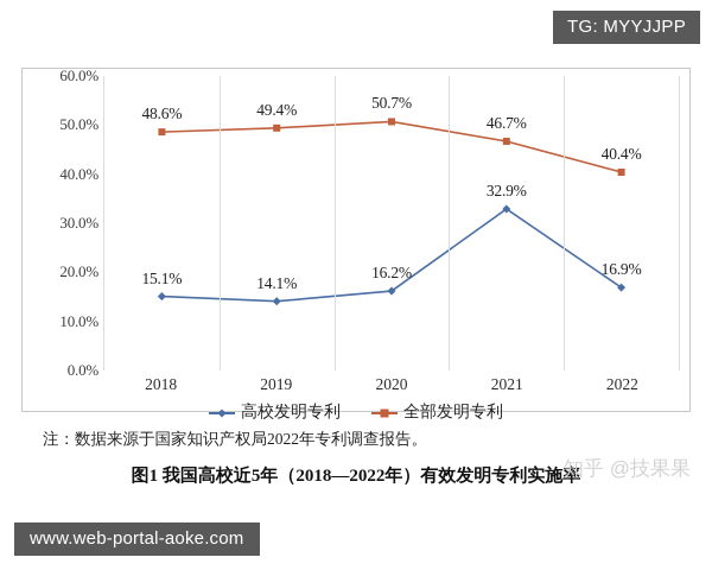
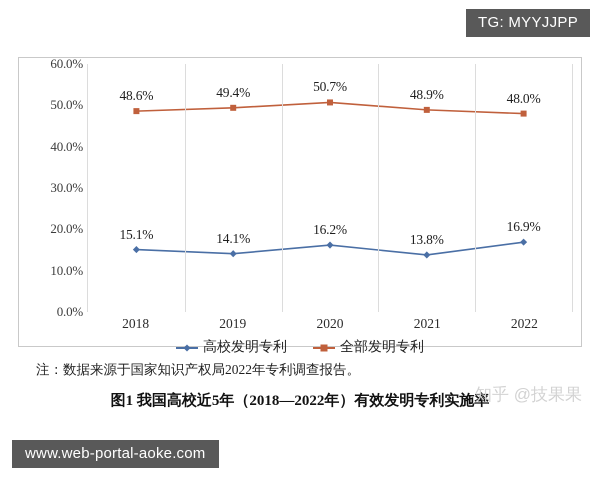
高校发明专利/2021: 32.9% -> 13.8%
全部发明专利/2021: 46.7% -> 48.9%
全部发明专利/2022: 40.4% -> 48.0%
